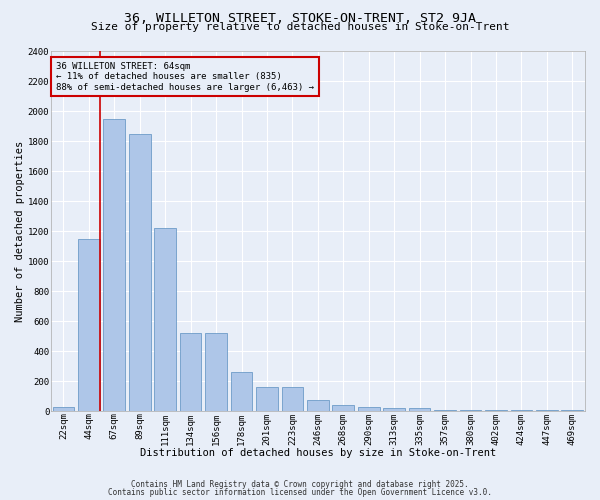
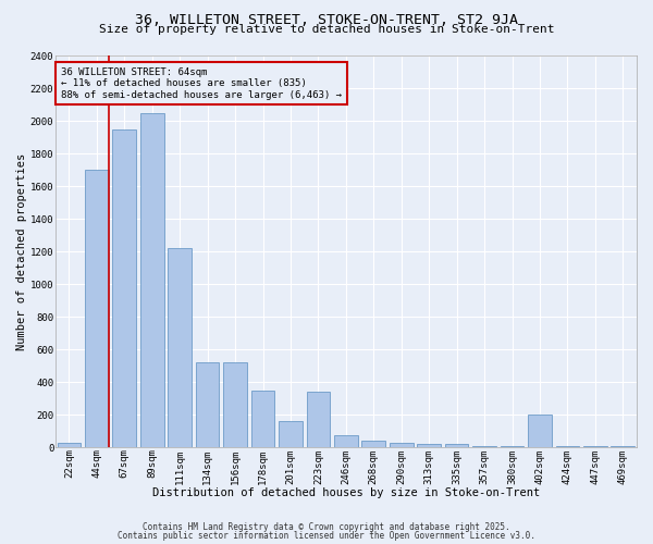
44sqm: 1150 -> 1700
89sqm: 1850 -> 2050
178sqm: 260 -> 350
223sqm: 160 -> 340
402sqm: 0 -> 200
